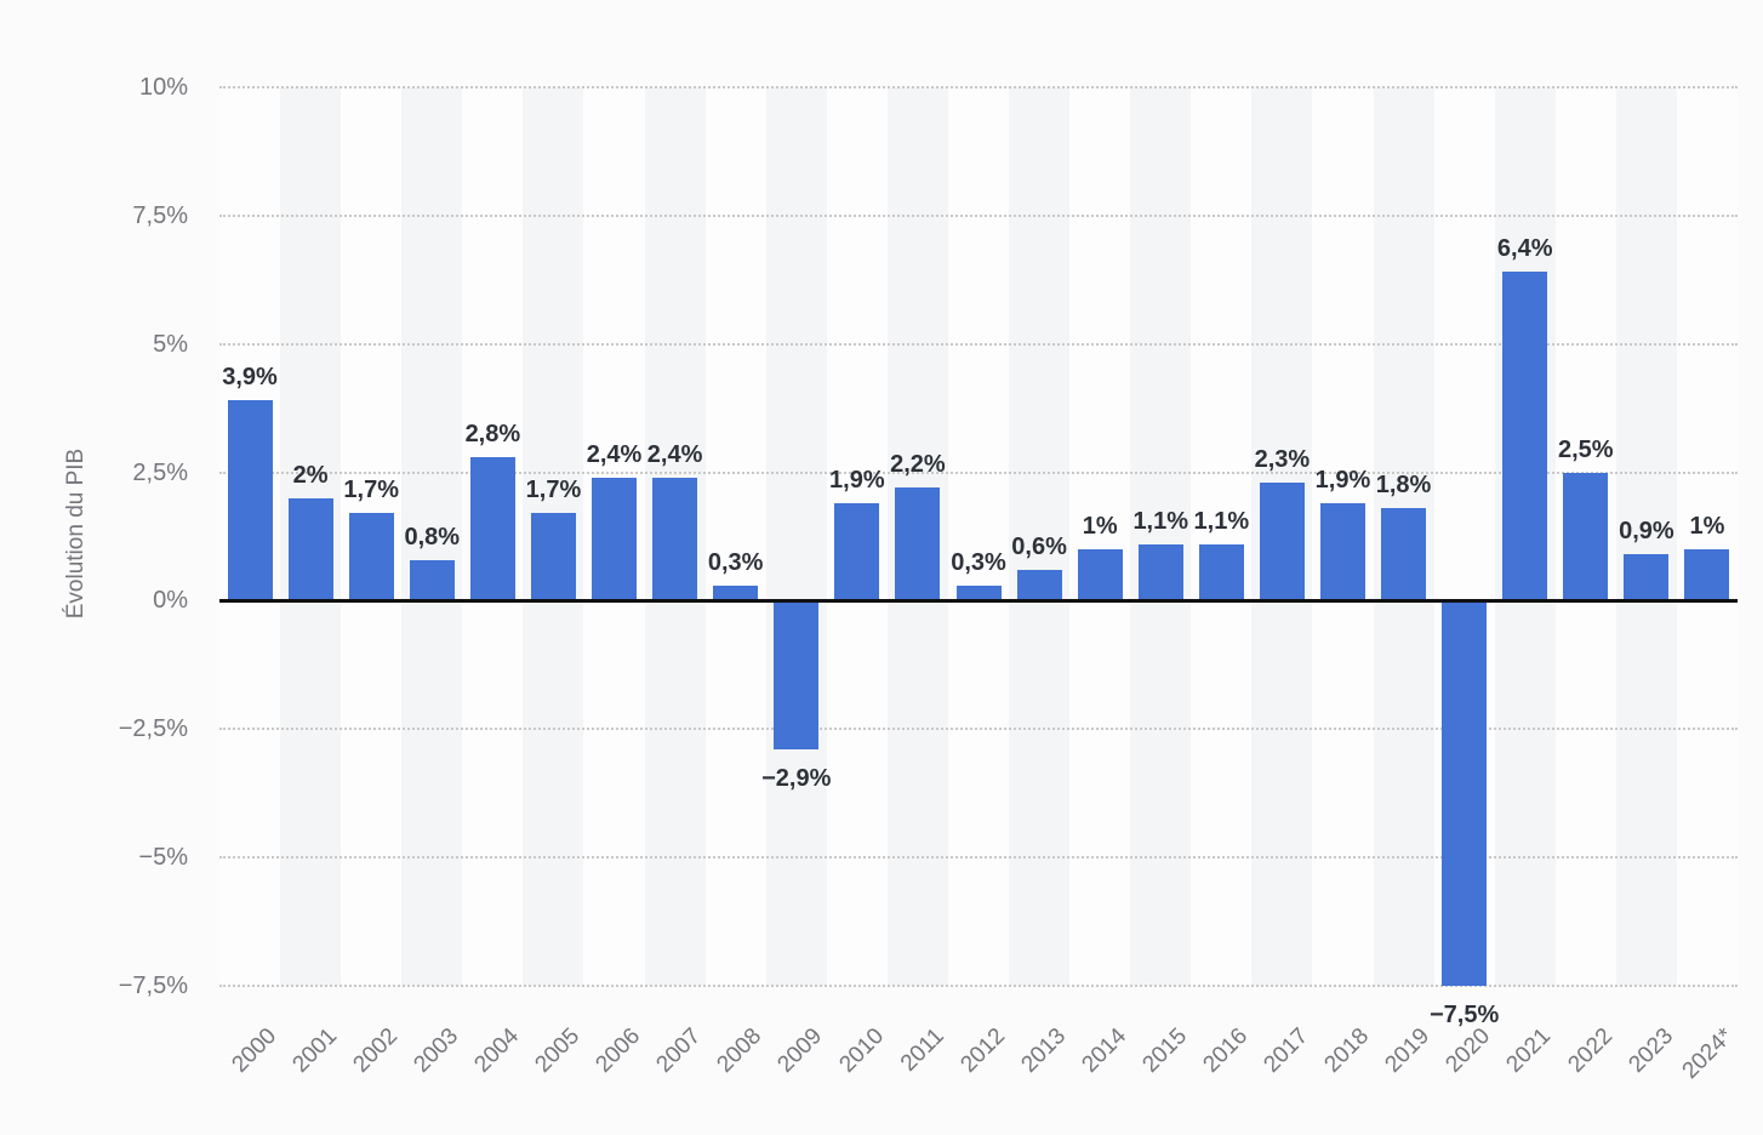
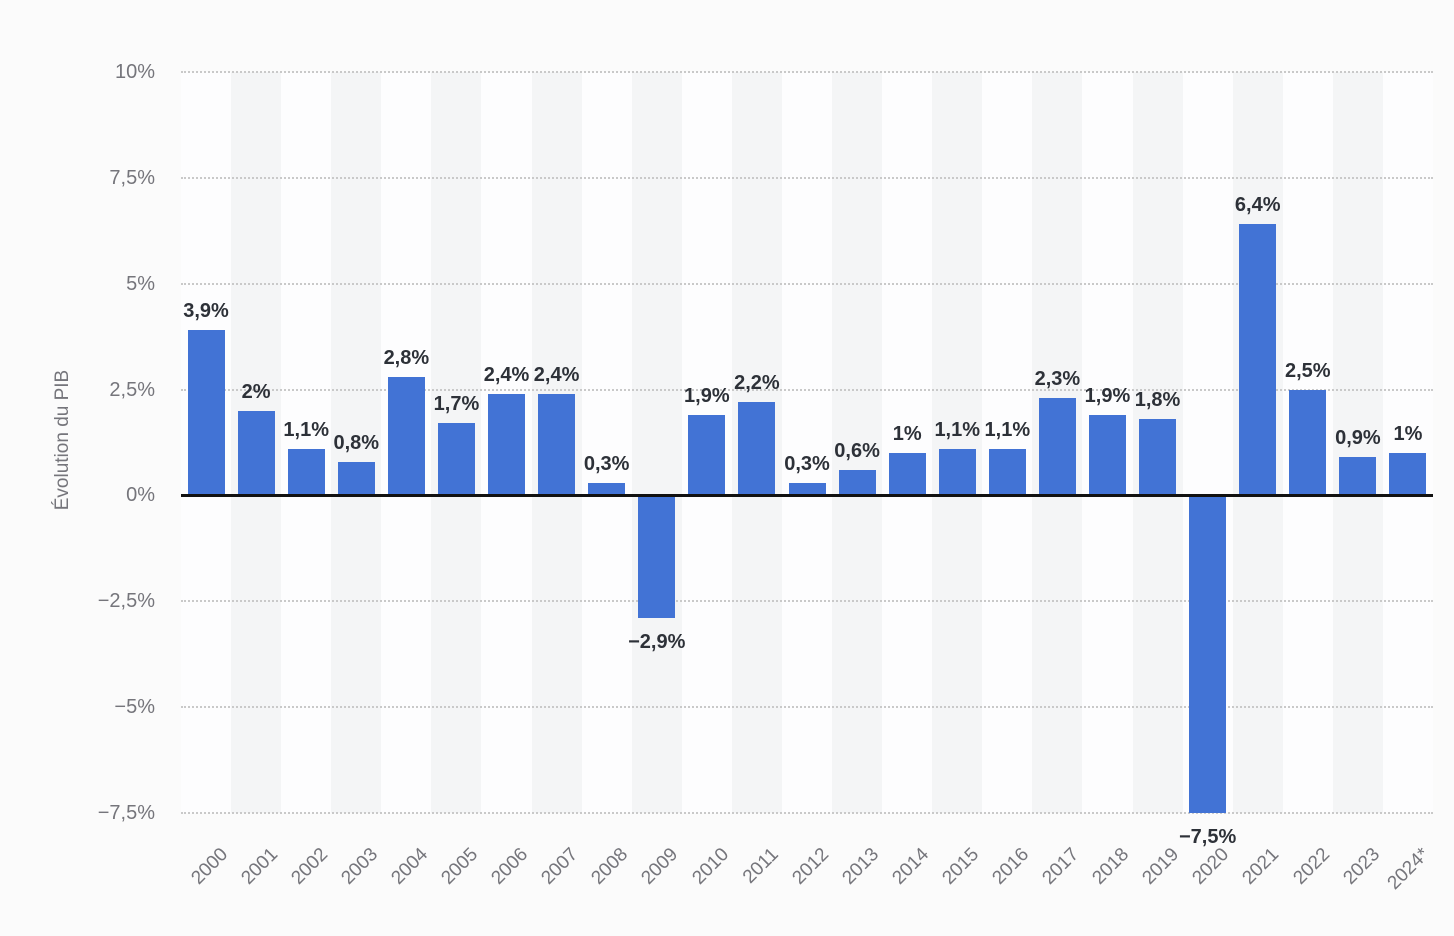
2002: 1,7% -> 1,1%
